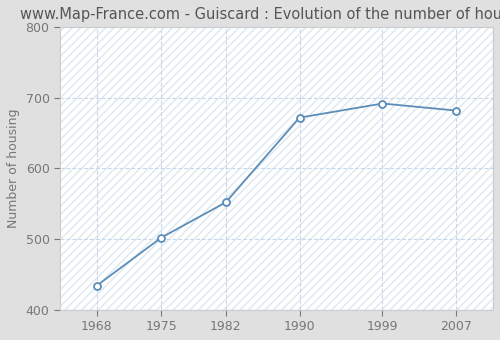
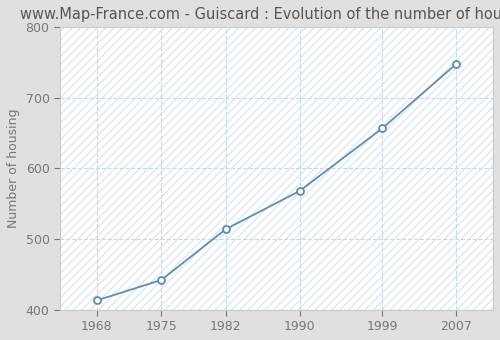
1968: 434 -> 413
1975: 502 -> 442
1982: 552 -> 514
1990: 672 -> 568
1999: 692 -> 657
2007: 682 -> 748
